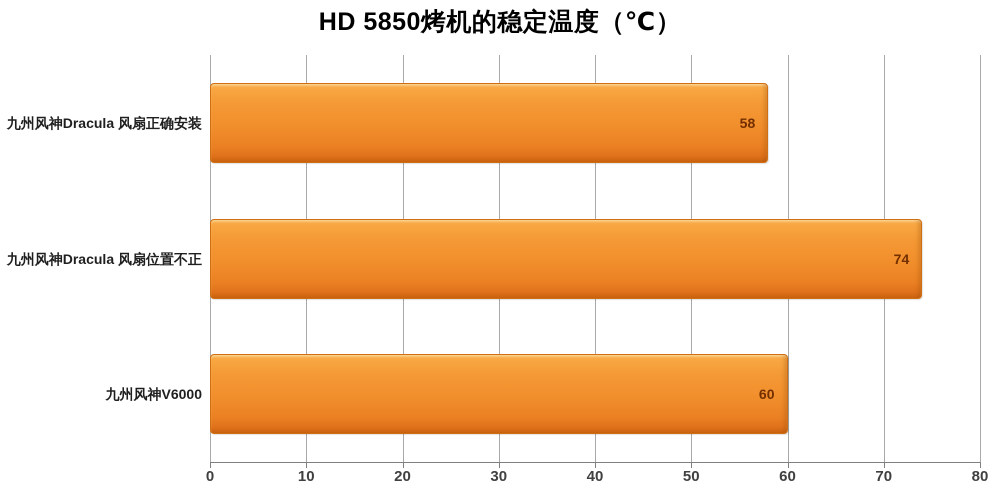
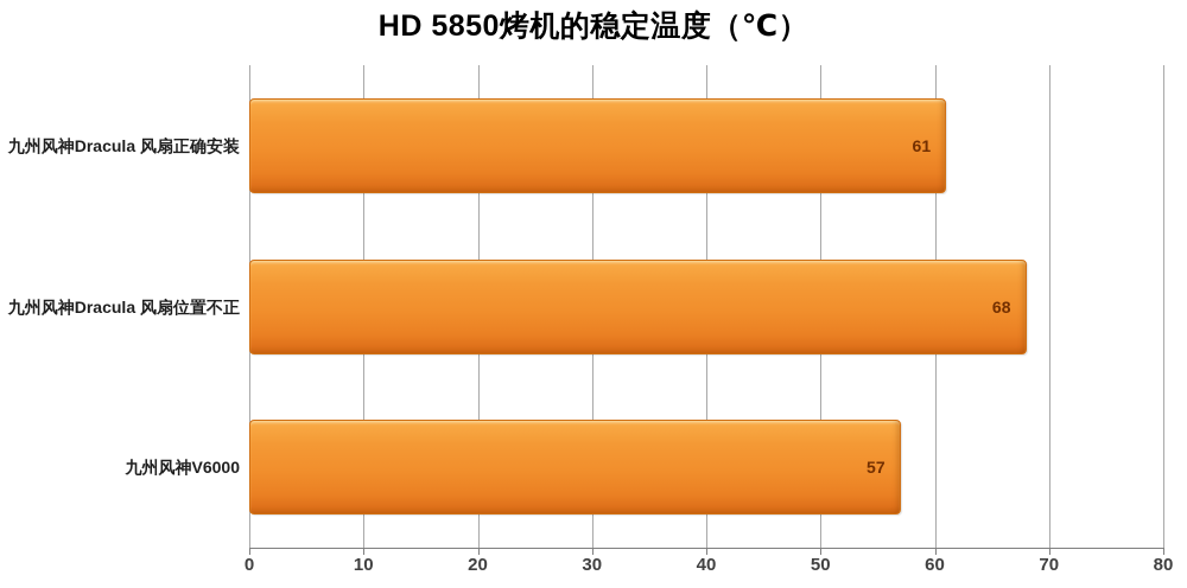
九州风神Dracula 风扇正确安装: 58 -> 61
九州风神Dracula 风扇位置不正: 74 -> 68
九州风神V6000: 60 -> 57
